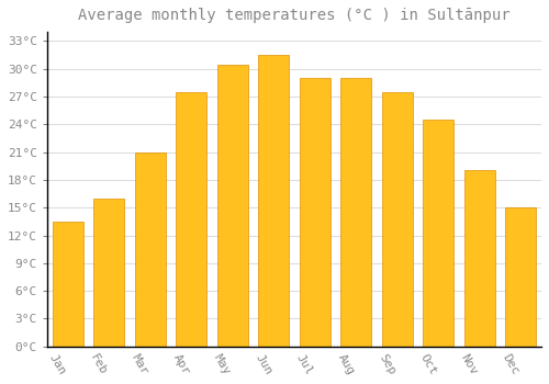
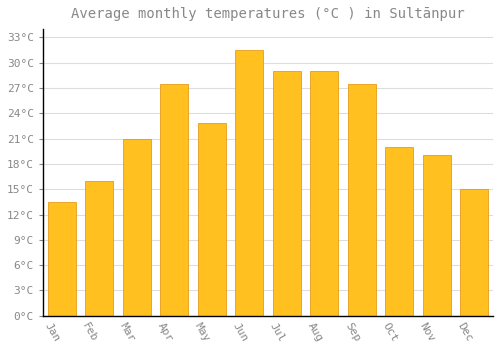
May: 30.5°C -> 22.8°C
Oct: 24.5°C -> 20.0°C
